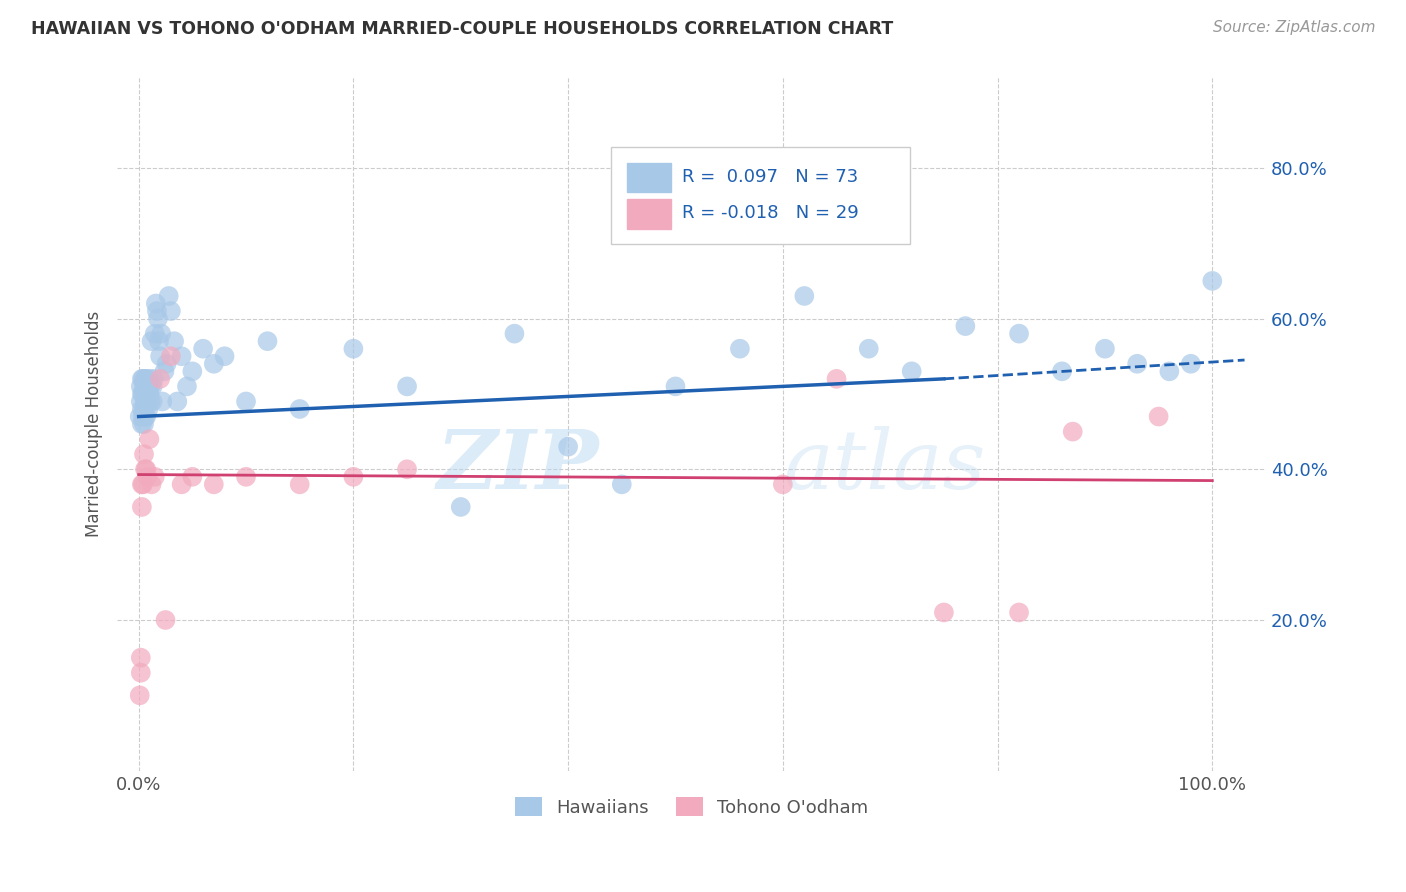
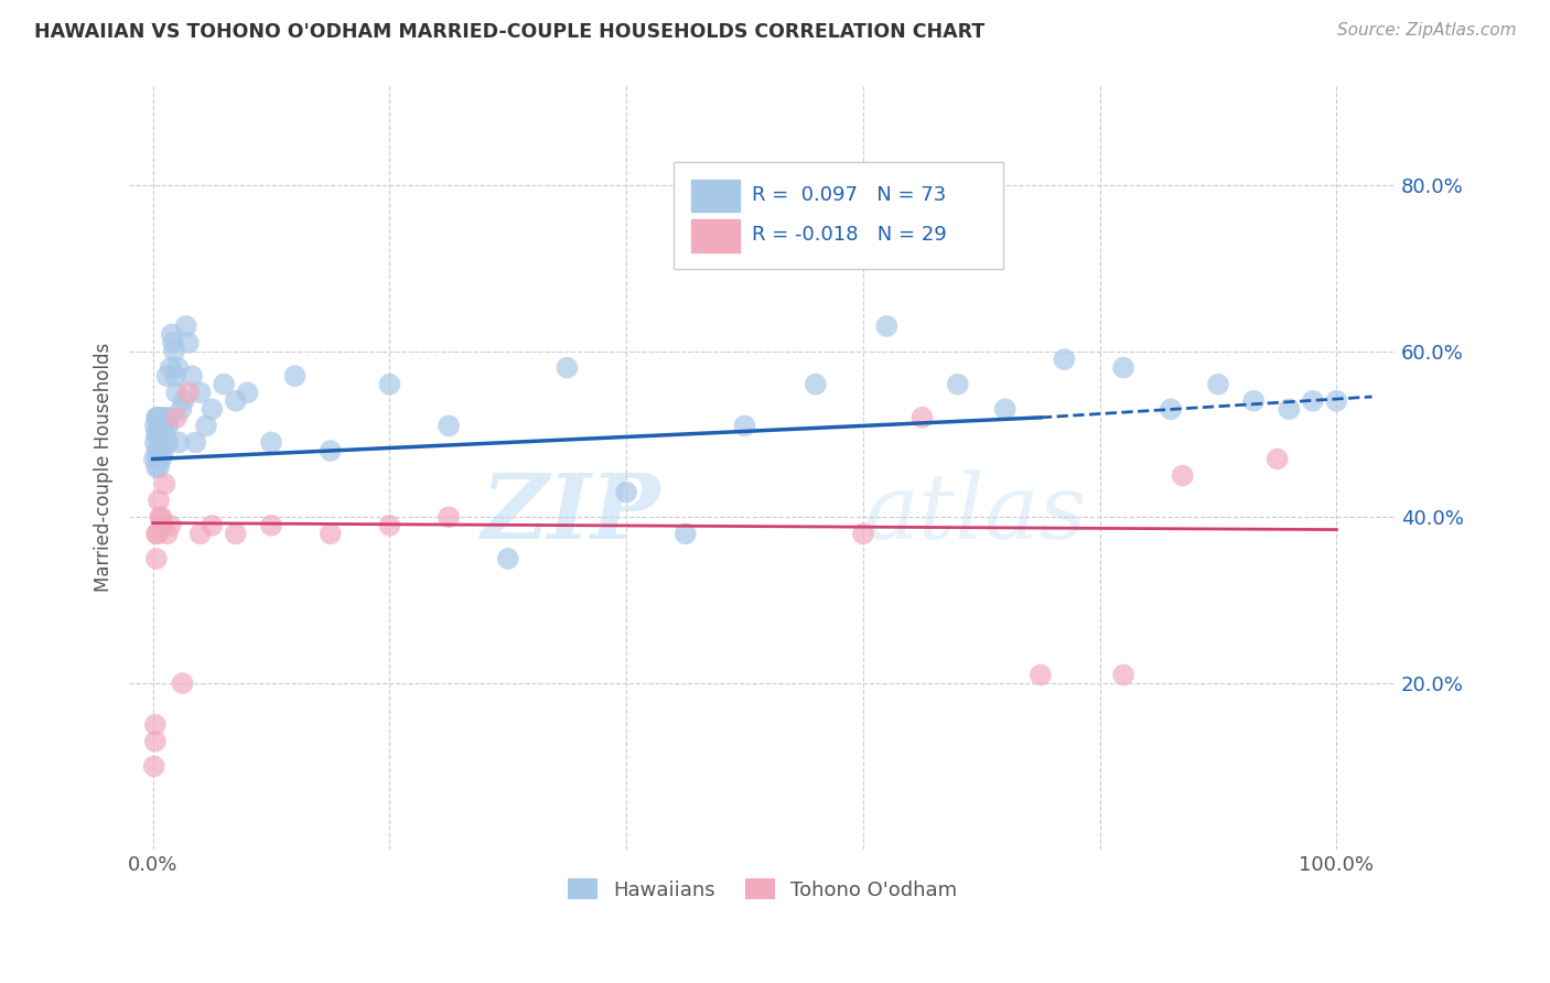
Hawaiians/100.0%: 65% -> 54%
